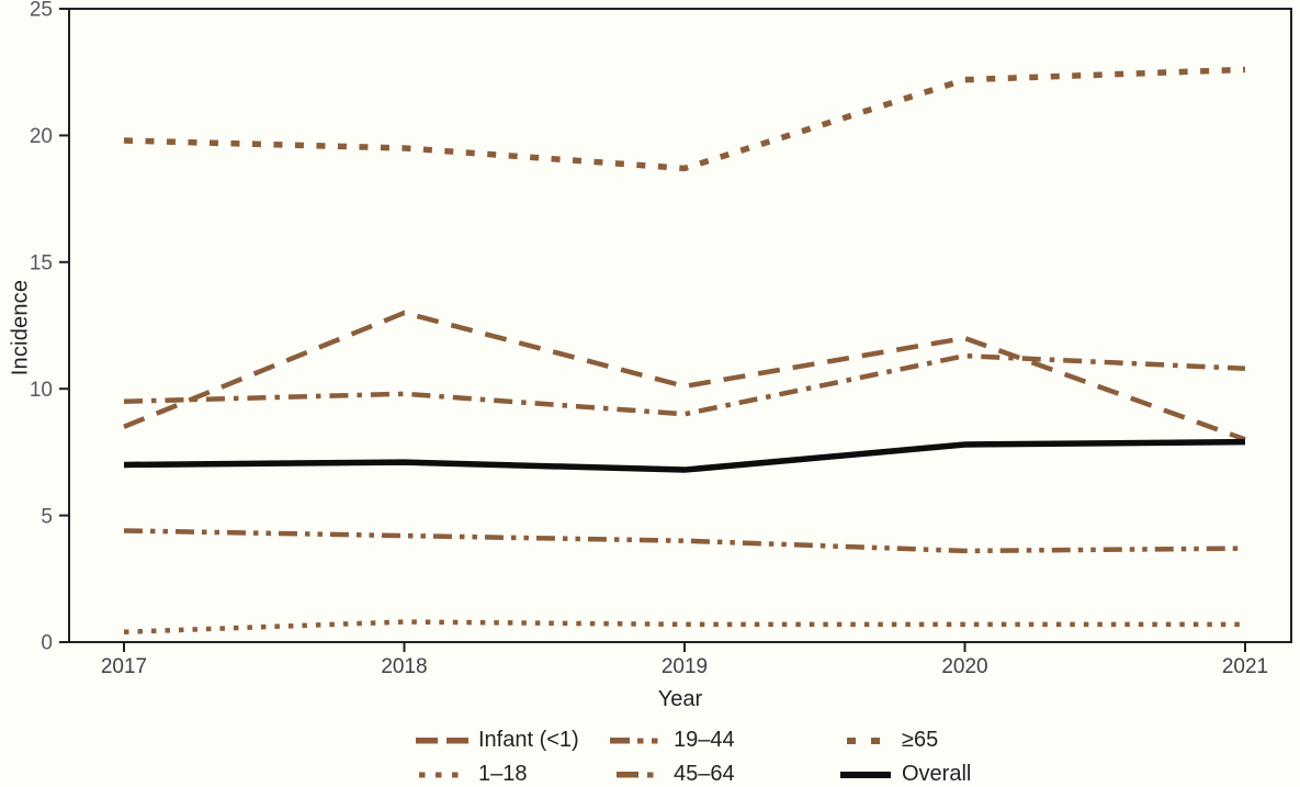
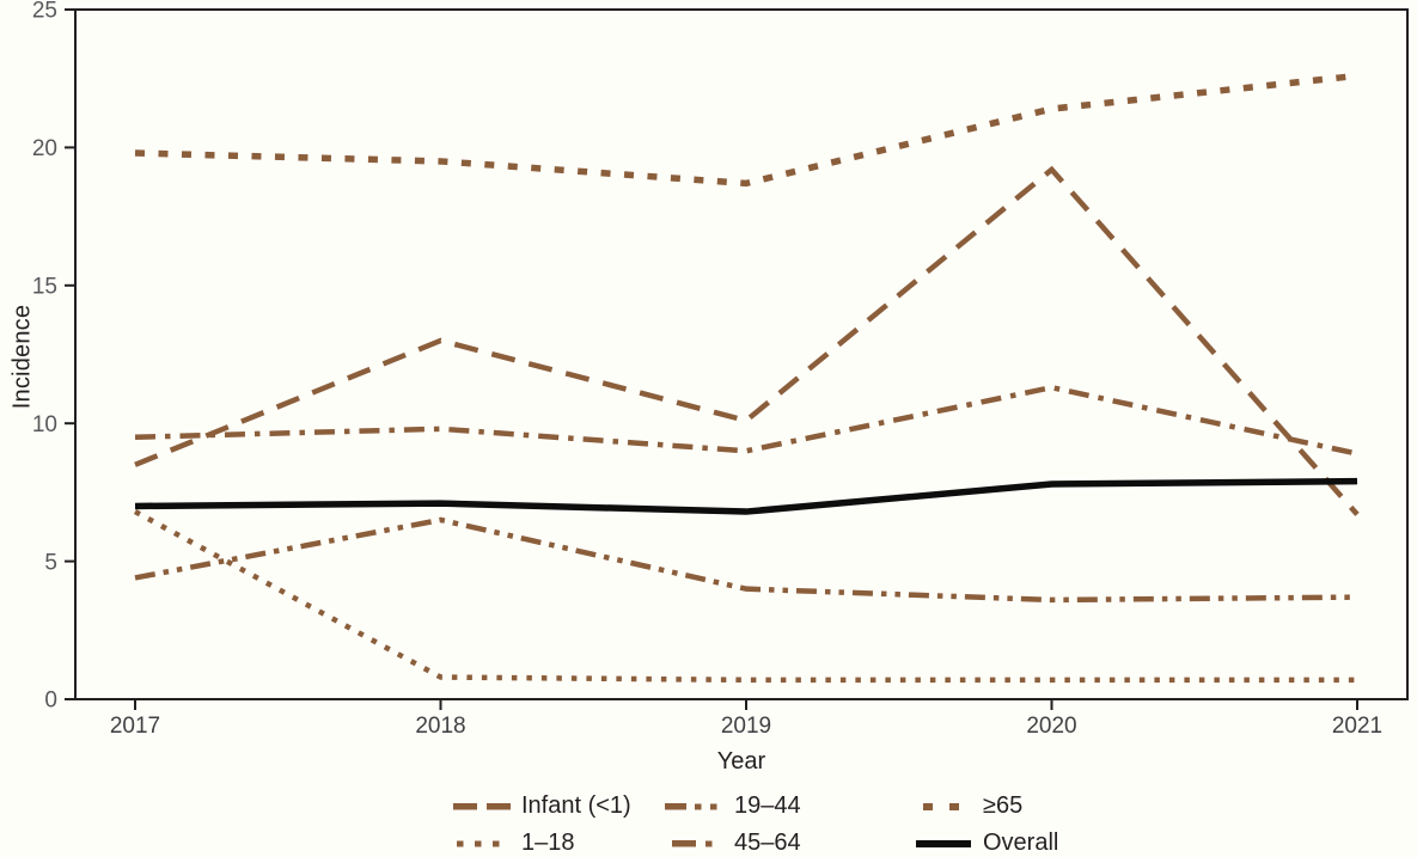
1–18/2017: 0.4 -> 6.8
19–44/2018: 4.2 -> 6.5
Infant (<1)/2020: 12.0 -> 19.2
≥65/2020: 22.2 -> 21.4
Infant (<1)/2021: 8.0 -> 6.7
45–64/2021: 10.8 -> 8.9
